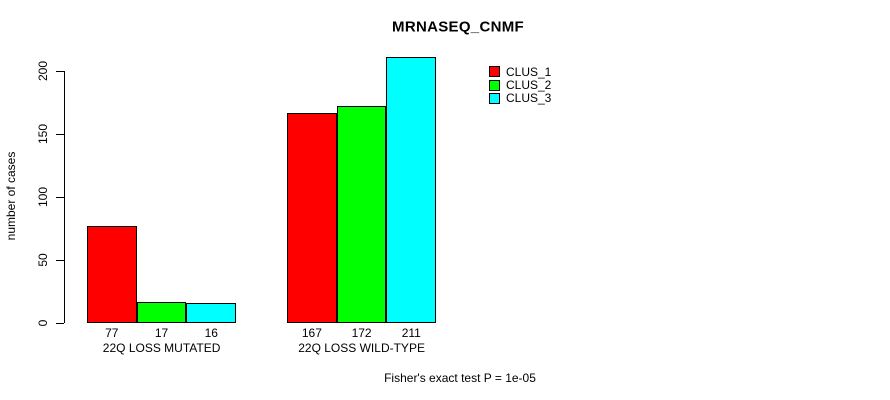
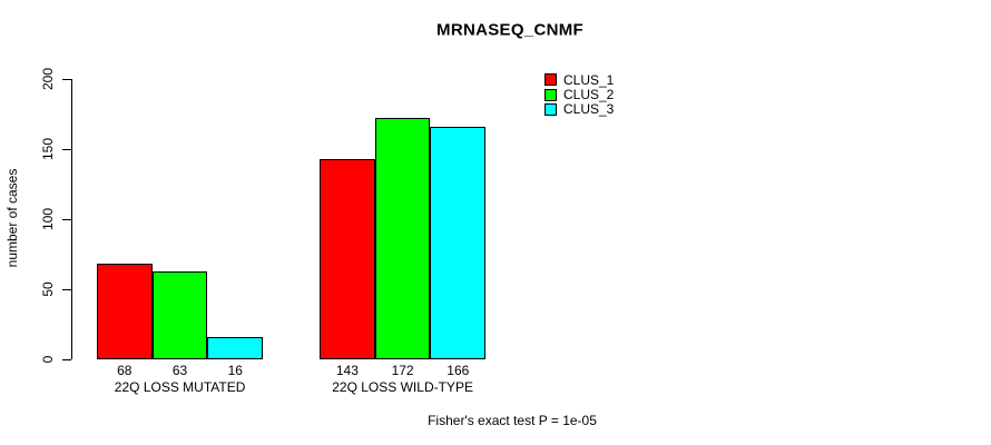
CLUS_1/22Q LOSS MUTATED: 77 -> 68
CLUS_2/22Q LOSS MUTATED: 17 -> 63
CLUS_1/22Q LOSS WILD-TYPE: 167 -> 143
CLUS_3/22Q LOSS WILD-TYPE: 211 -> 166
